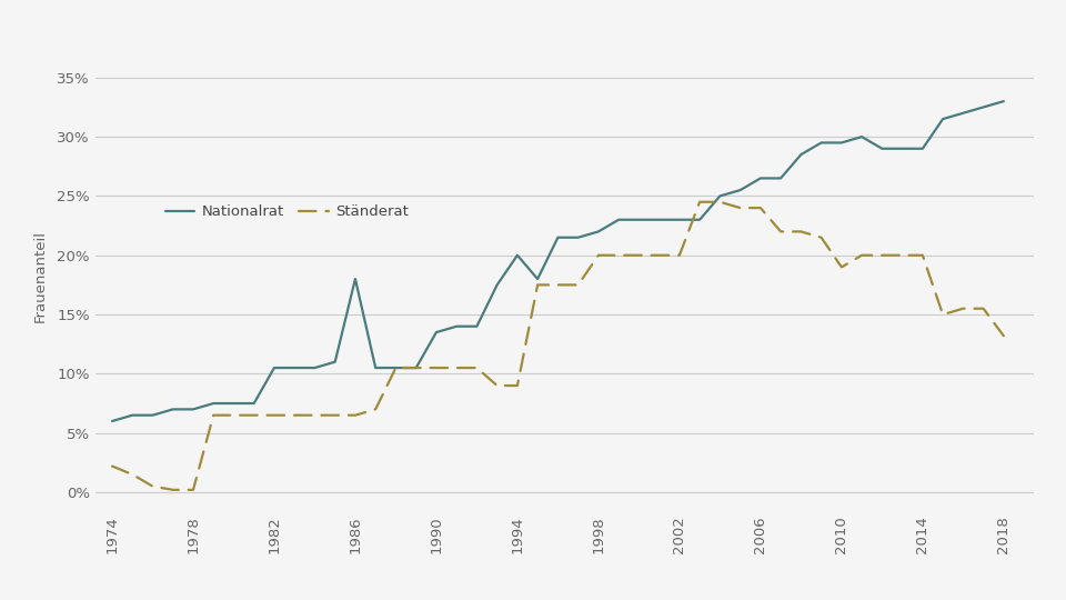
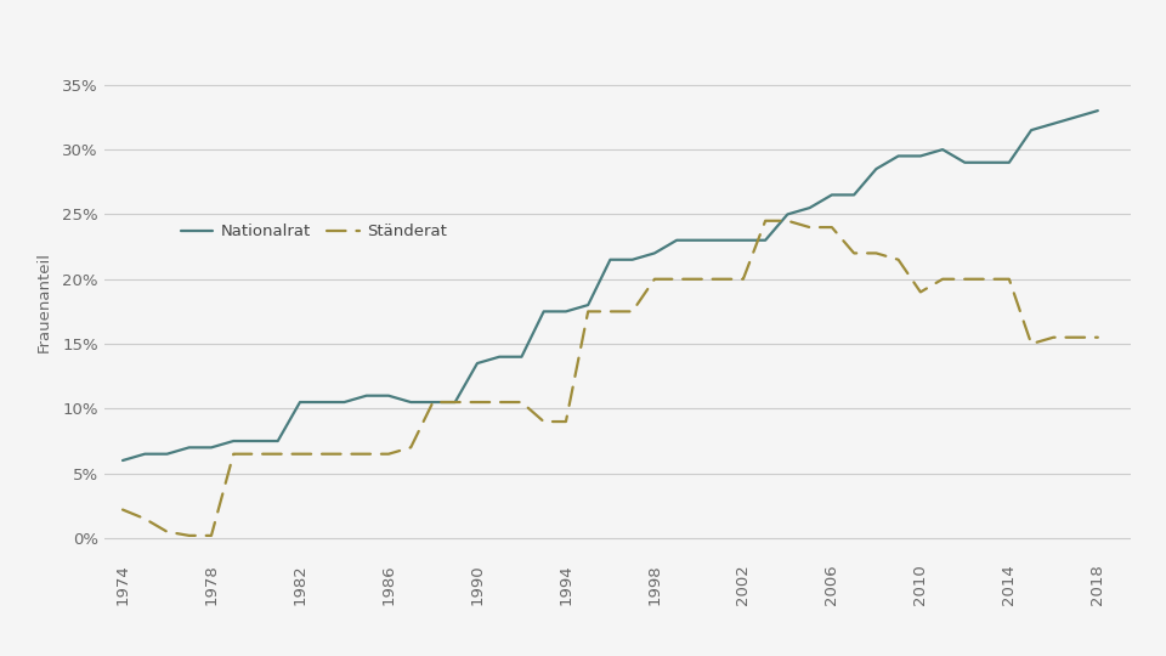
Nationalrat/1986: 18.0% -> 11.0%
Nationalrat/1994: 20.0% -> 17.5%
Ständerat/2018: 13.2% -> 15.5%
